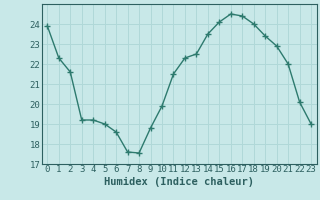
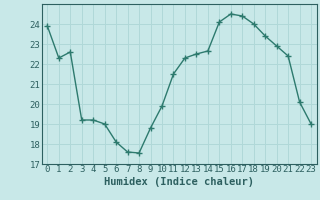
2: 21.60 -> 22.60
6: 18.60 -> 18.10
14: 23.50 -> 22.65
21: 22.00 -> 22.40
